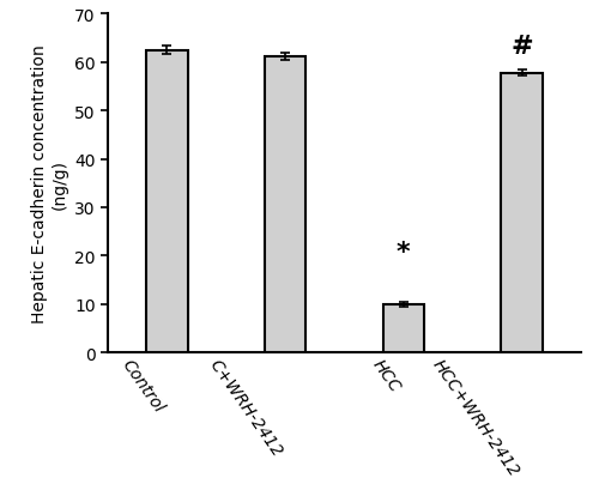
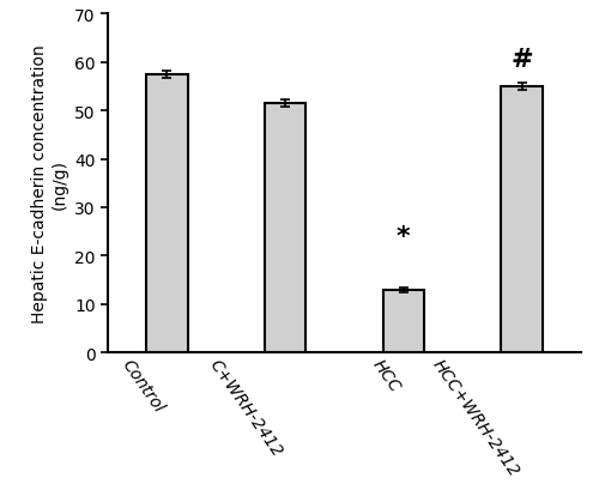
Control: 62.5 -> 57.5
C+WRH-2412: 61.2 -> 51.5
HCC: 9.9 -> 13.0
HCC+WRH-2412: 57.8 -> 55.0
